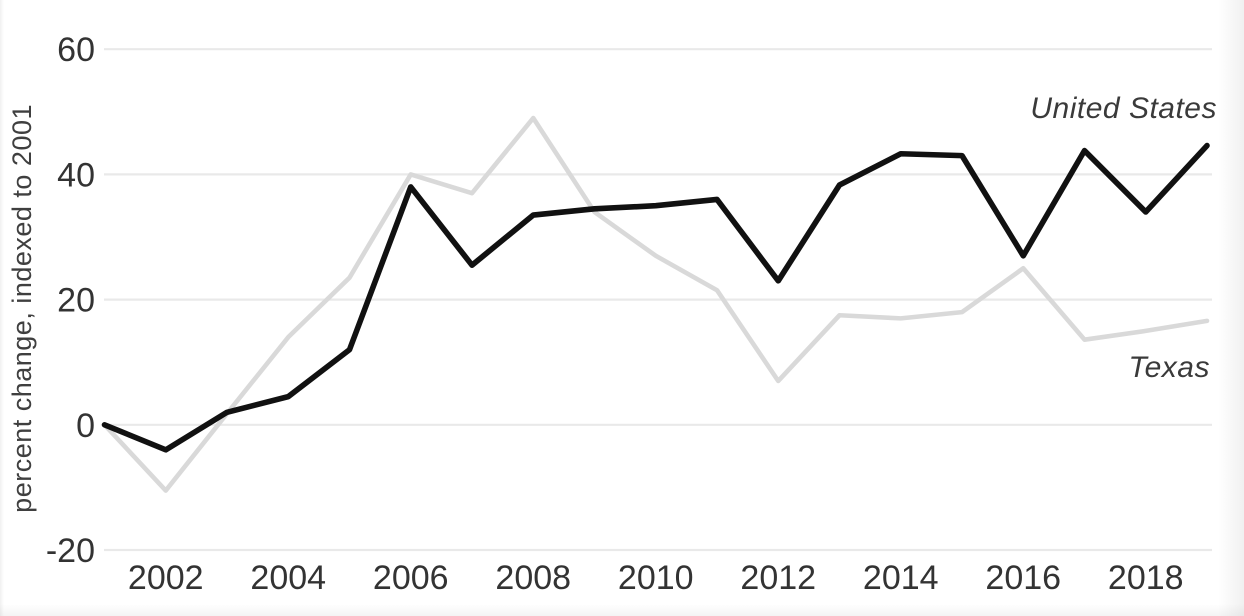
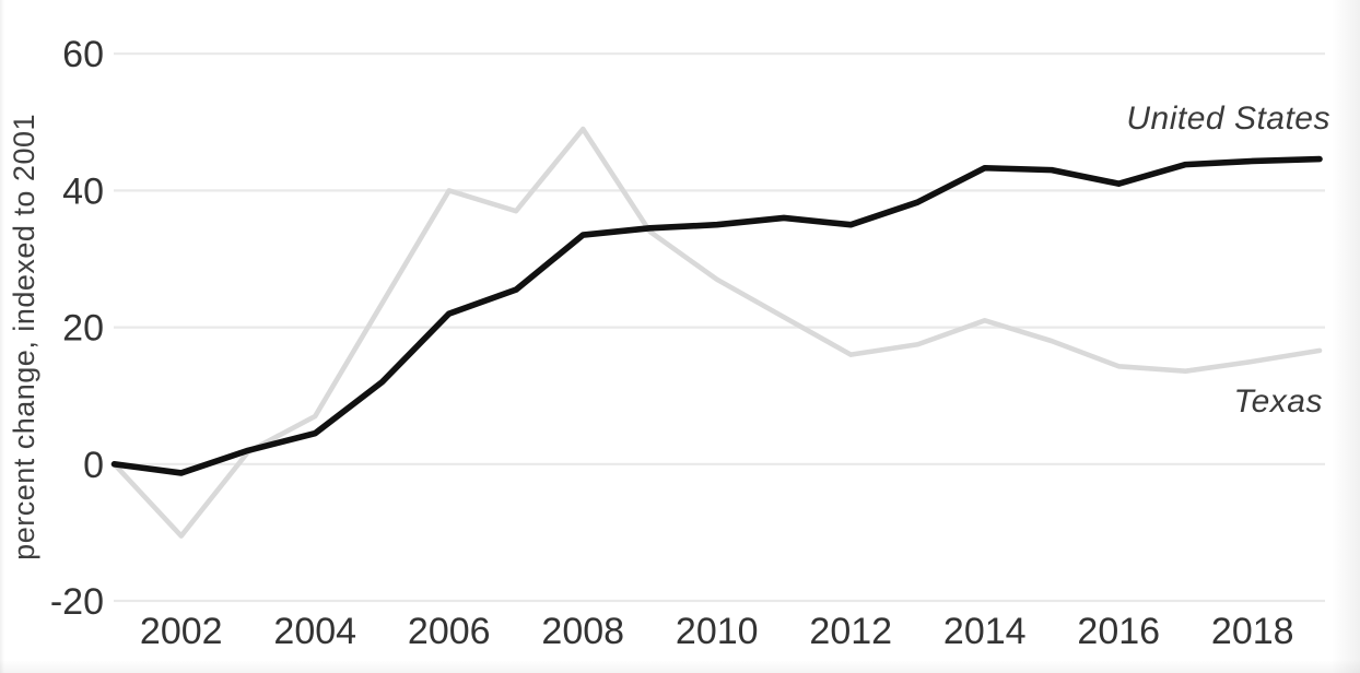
United States/2002: -4 -> -1
Texas/2004: 14 -> 7
United States/2006: 38 -> 22
United States/2012: 23 -> 35
Texas/2012: 7 -> 16
Texas/2014: 17 -> 21
United States/2016: 27 -> 41
Texas/2016: 25 -> 14
United States/2018: 34 -> 44
